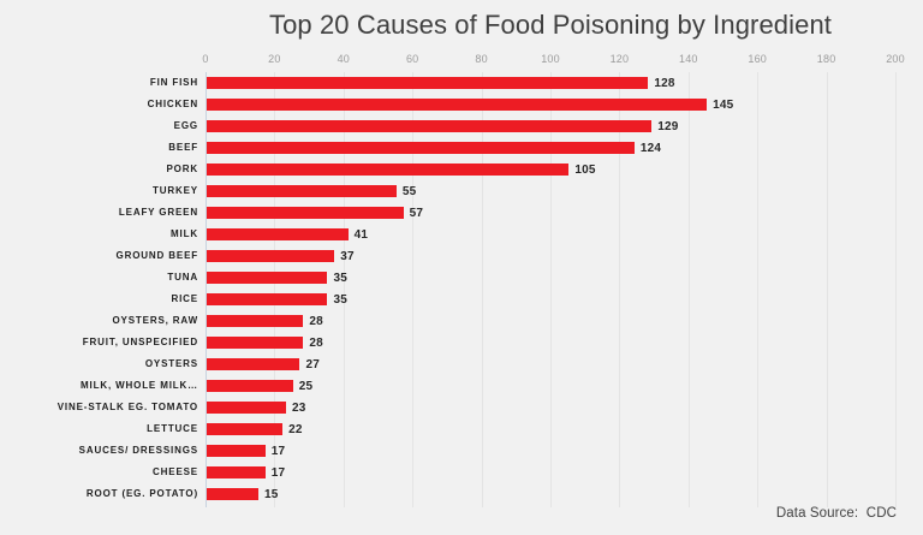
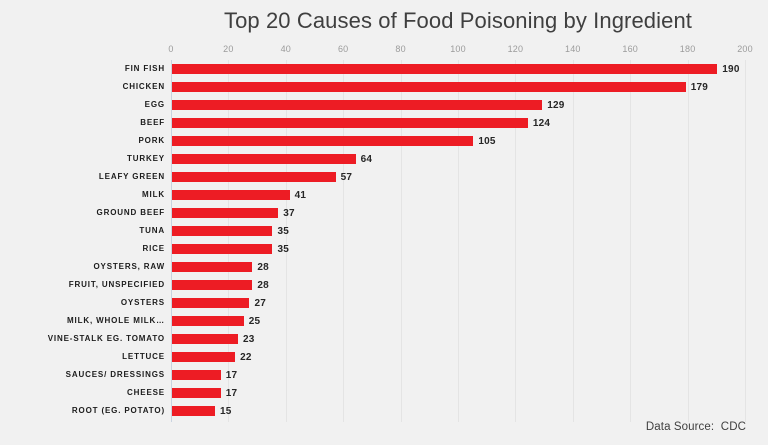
FIN FISH: 128 -> 190
CHICKEN: 145 -> 179
TURKEY: 55 -> 64
